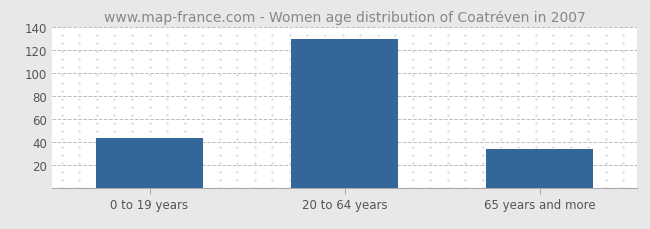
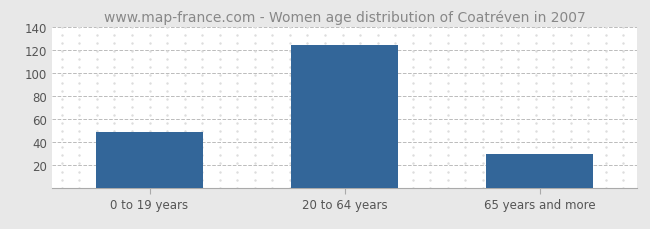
0 to 19 years: 43 -> 48
20 to 64 years: 129 -> 124
65 years and more: 34 -> 29
